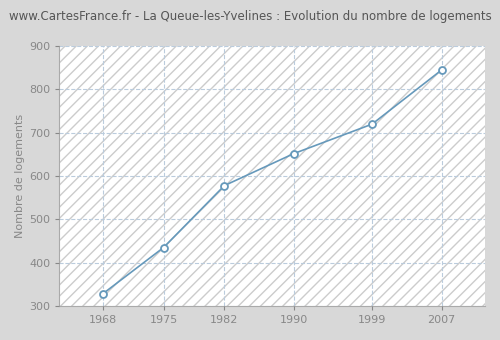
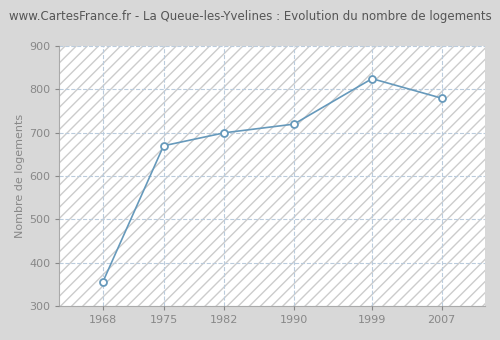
1968: 328 -> 355
1975: 435 -> 670
1982: 578 -> 700
1990: 652 -> 720
1999: 720 -> 825
2007: 845 -> 780
